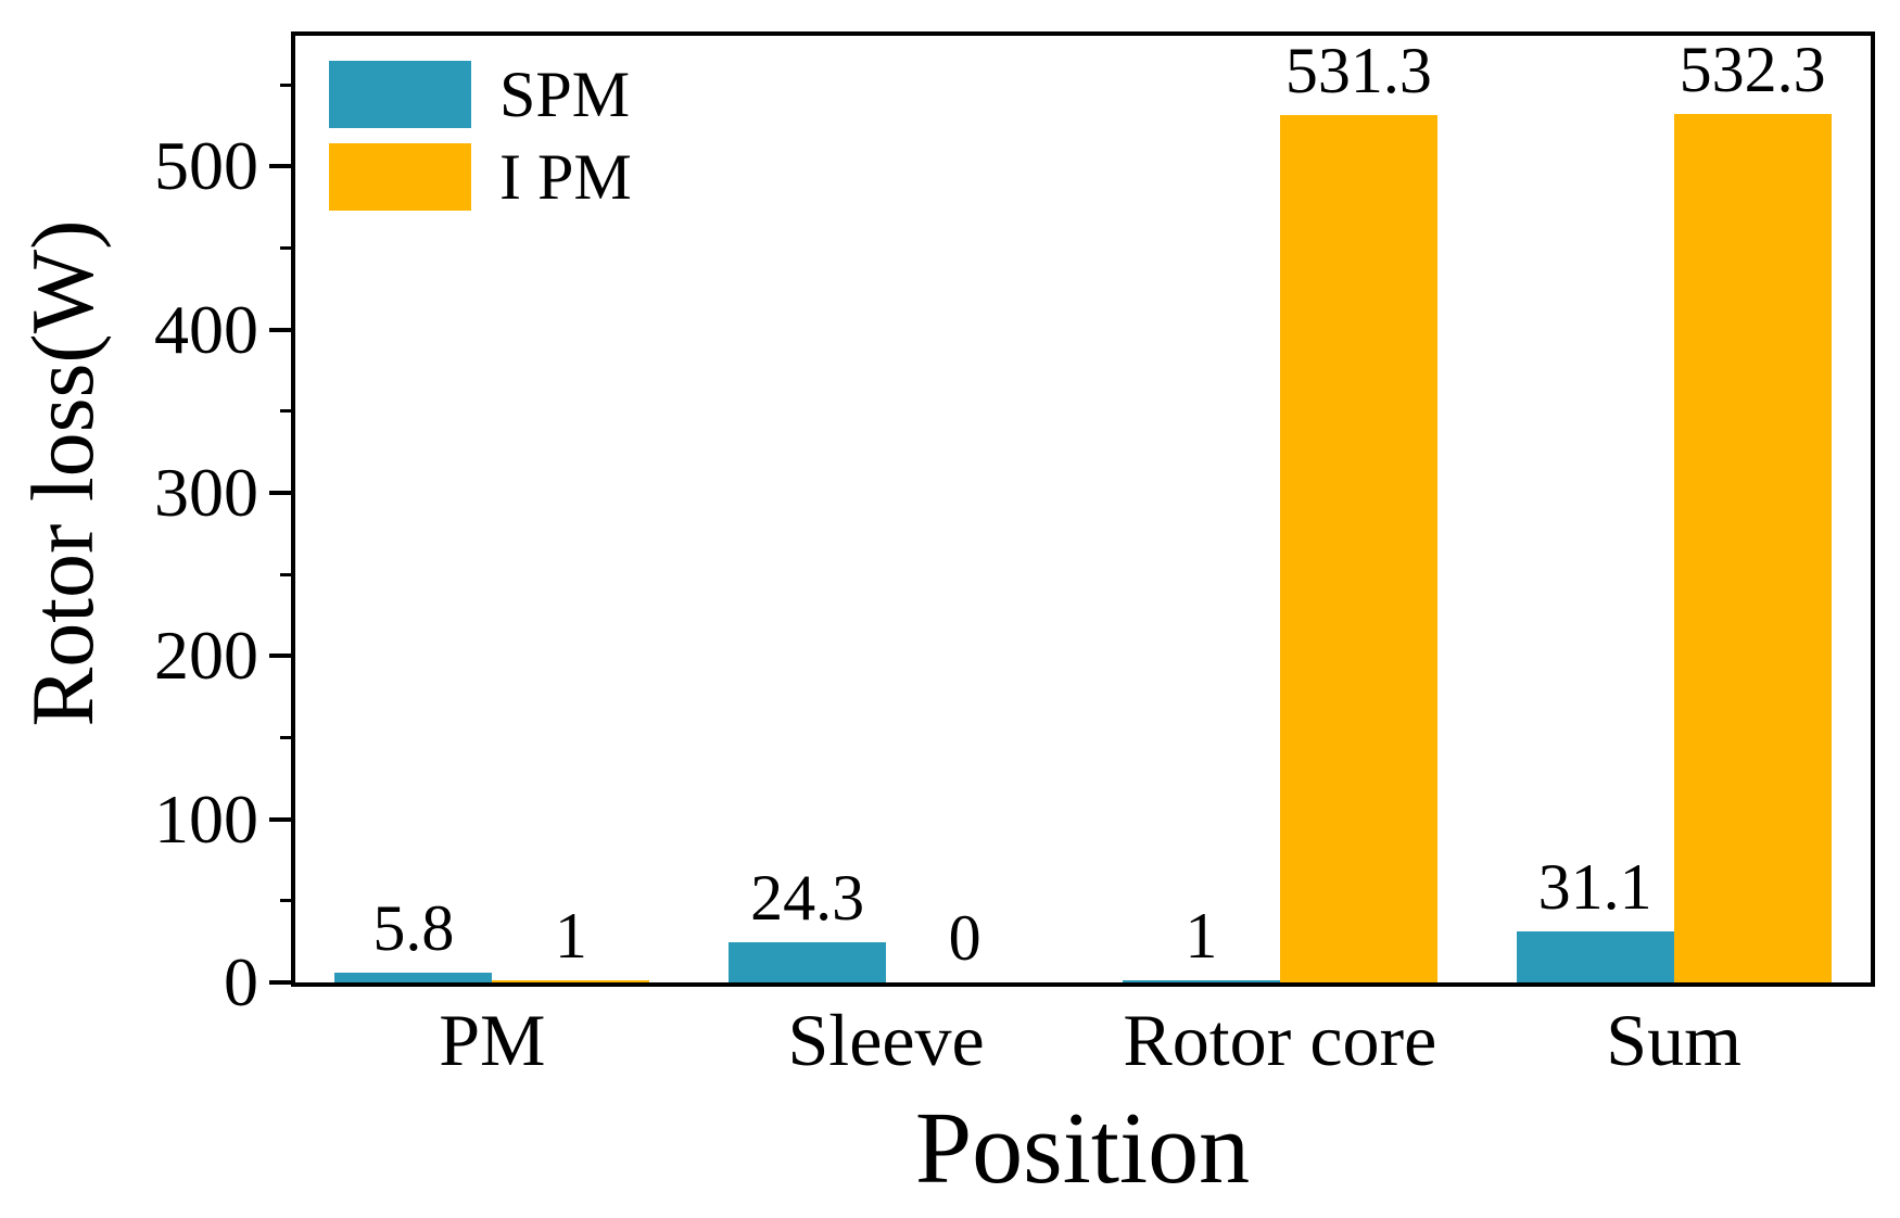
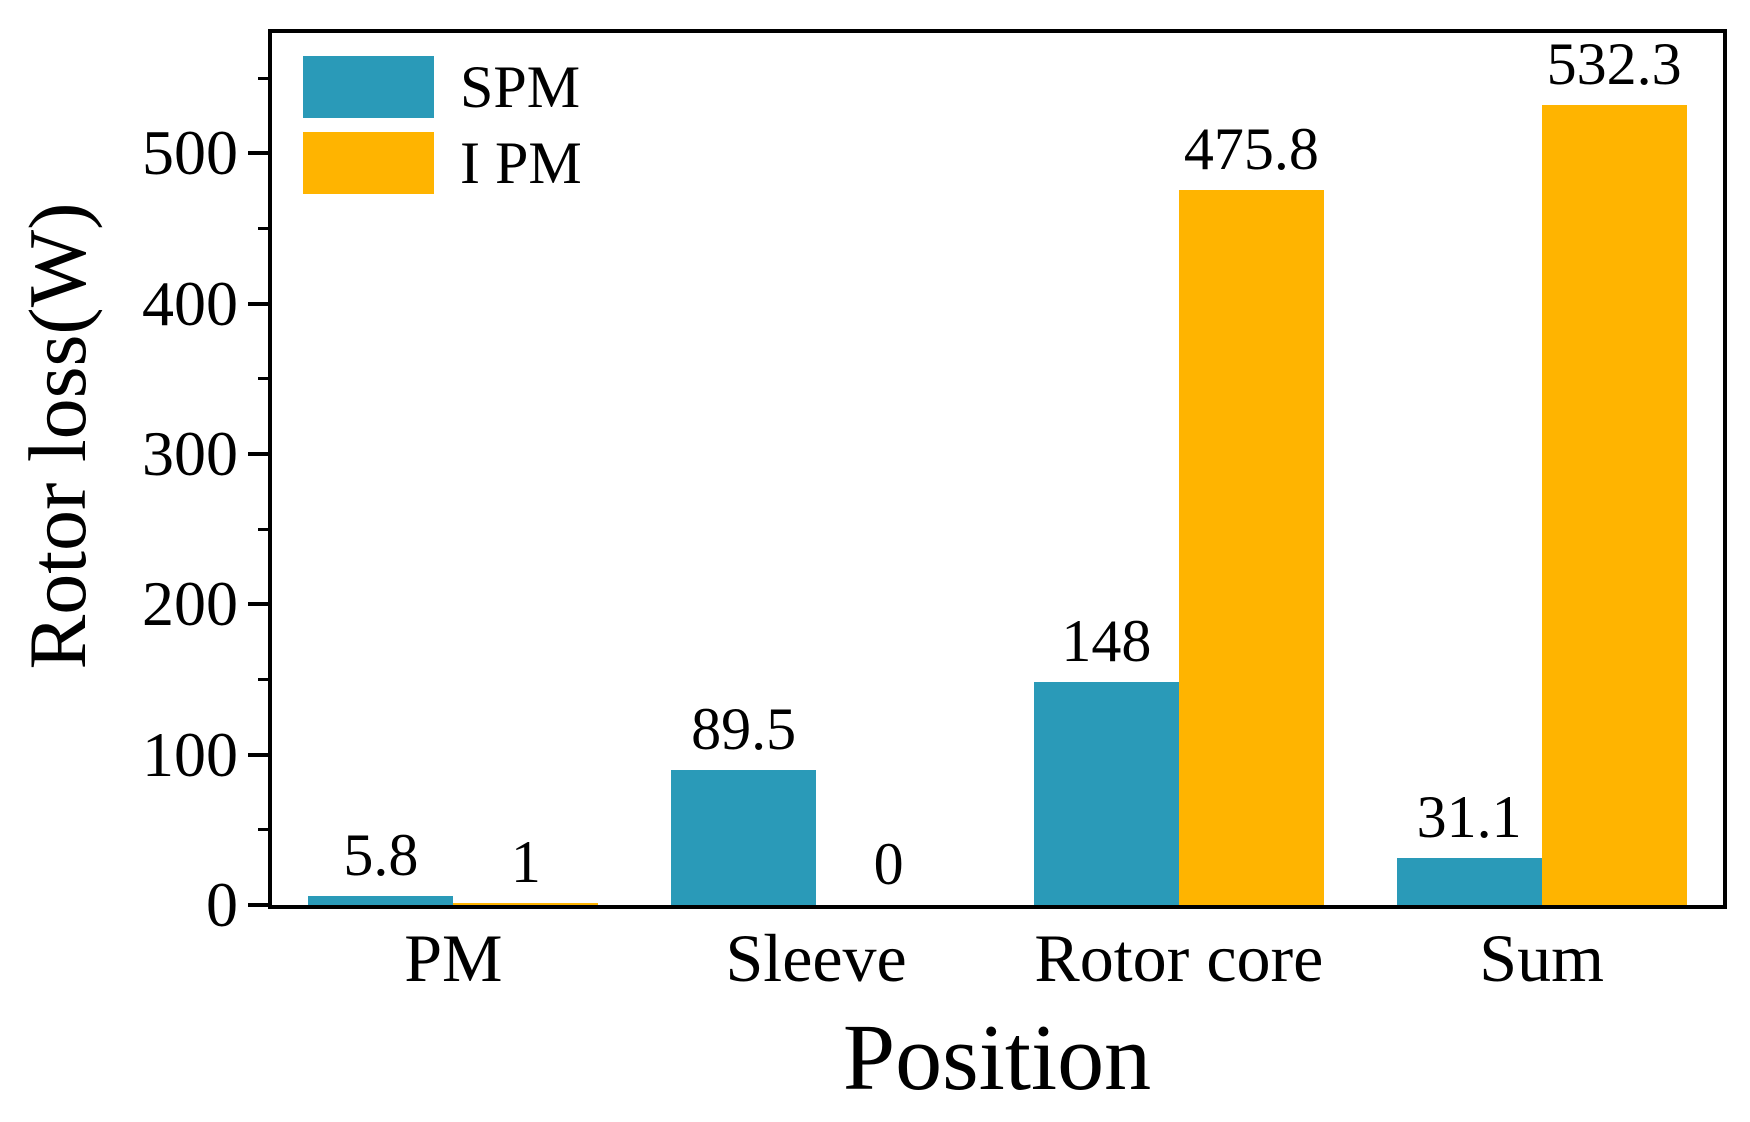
SPM/Sleeve: 24.3 -> 89.5
SPM/Rotor core: 1 -> 148
I PM/Rotor core: 531.3 -> 475.8
